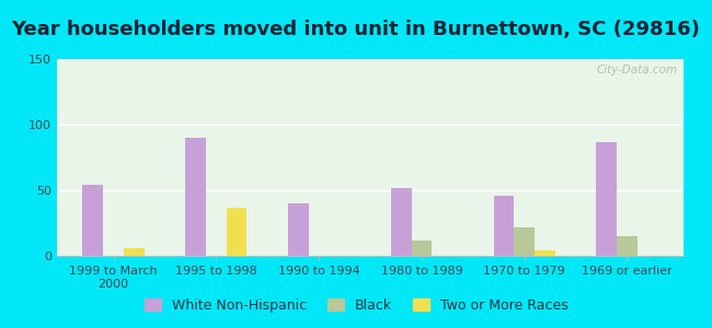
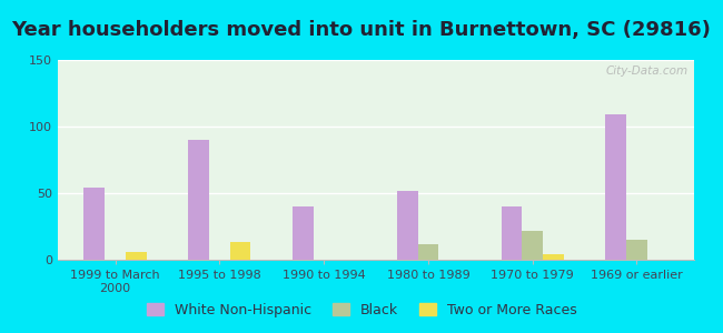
Two or More Races/1995 to 1998: 37 -> 13
White Non-Hispanic/1970 to 1979: 46 -> 40
White Non-Hispanic/1969 or earlier: 87 -> 109
